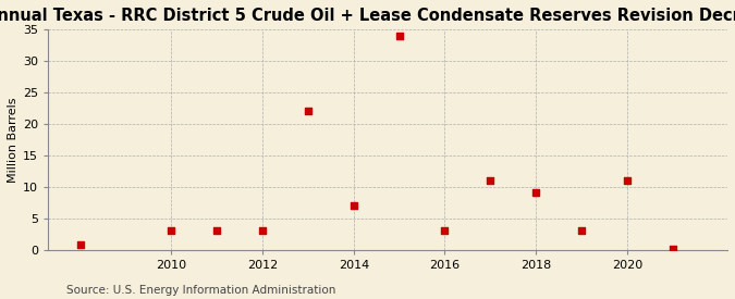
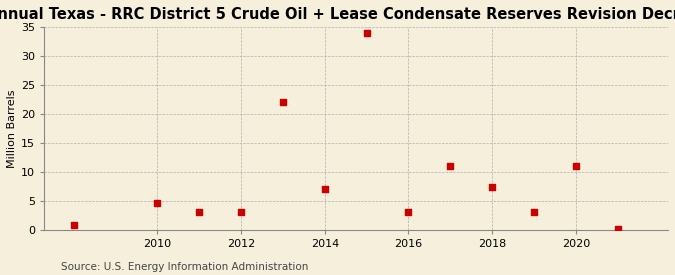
2010: 3.1 -> 4.6
2018: 9.1 -> 7.4
